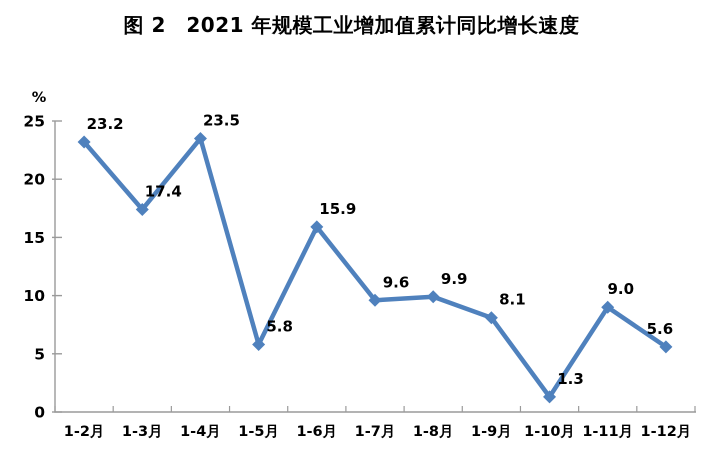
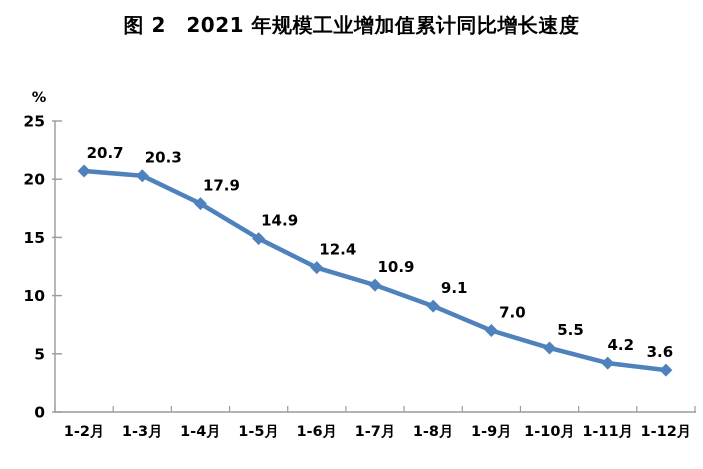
1-2月: 23.2 -> 20.7
1-3月: 17.4 -> 20.3
1-4月: 23.5 -> 17.9
1-5月: 5.8 -> 14.9
1-6月: 15.9 -> 12.4
1-7月: 9.6 -> 10.9
1-8月: 9.9 -> 9.1
1-9月: 8.1 -> 7.0
1-10月: 1.3 -> 5.5
1-11月: 9.0 -> 4.2
1-12月: 5.6 -> 3.6
